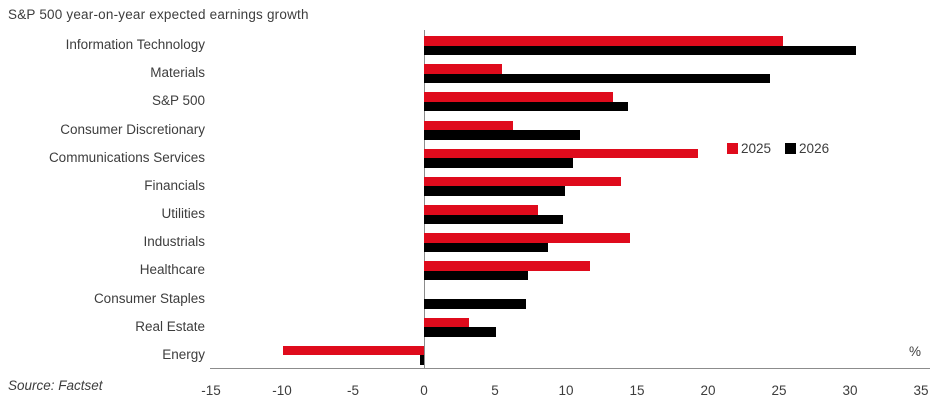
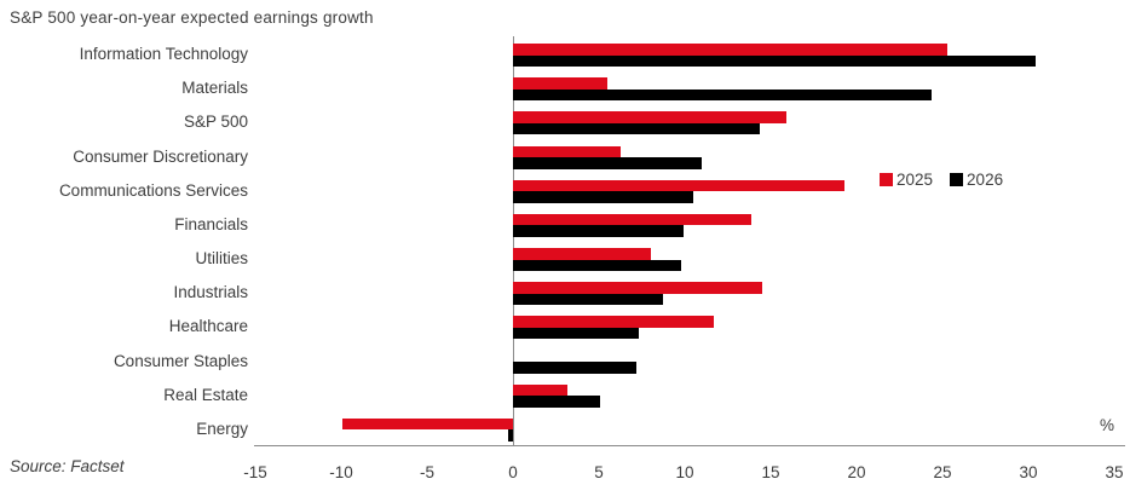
2025/S&P 500: 13.3 -> 15.9
